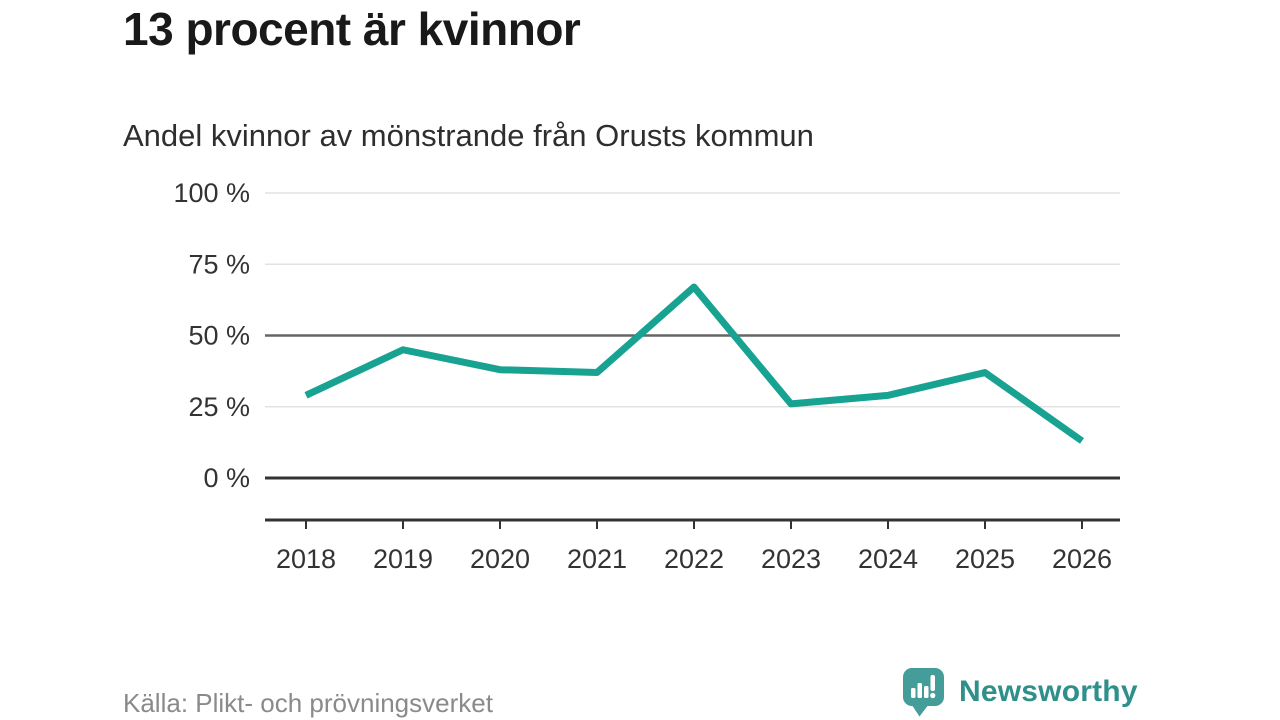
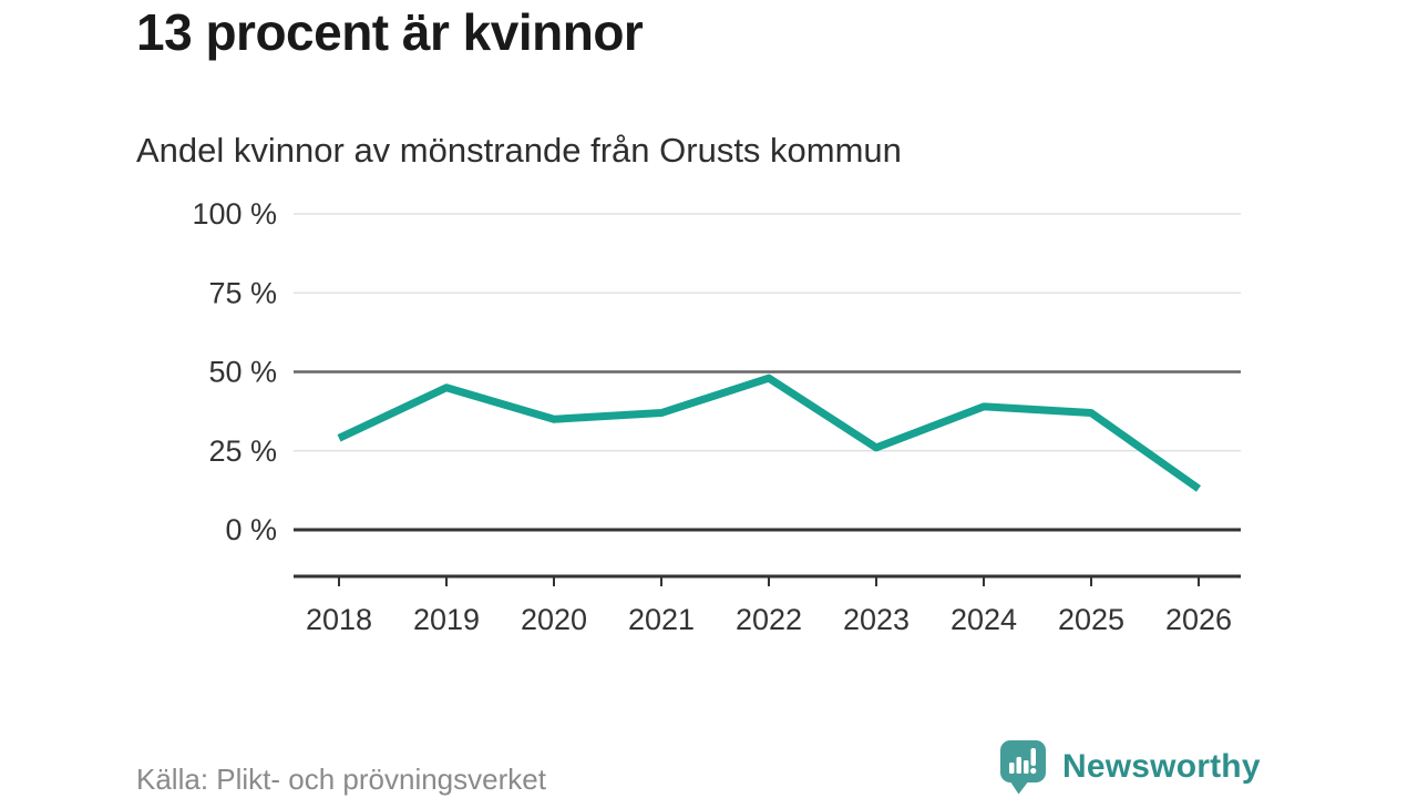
2020: 38% -> 35%
2022: 67% -> 48%
2024: 29% -> 39%
